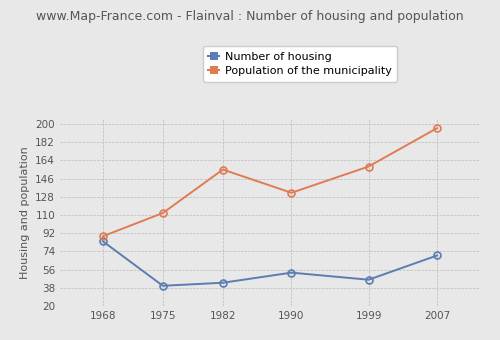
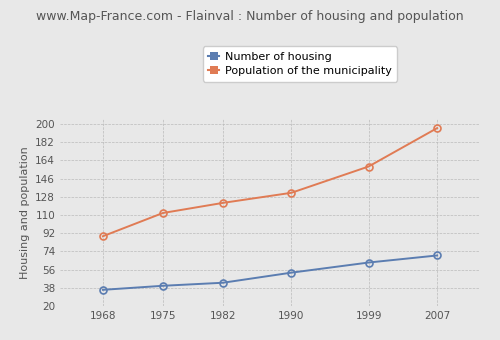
Number of housing/1968: 84 -> 36
Population of the municipality/1982: 155 -> 122
Number of housing/1999: 46 -> 63
